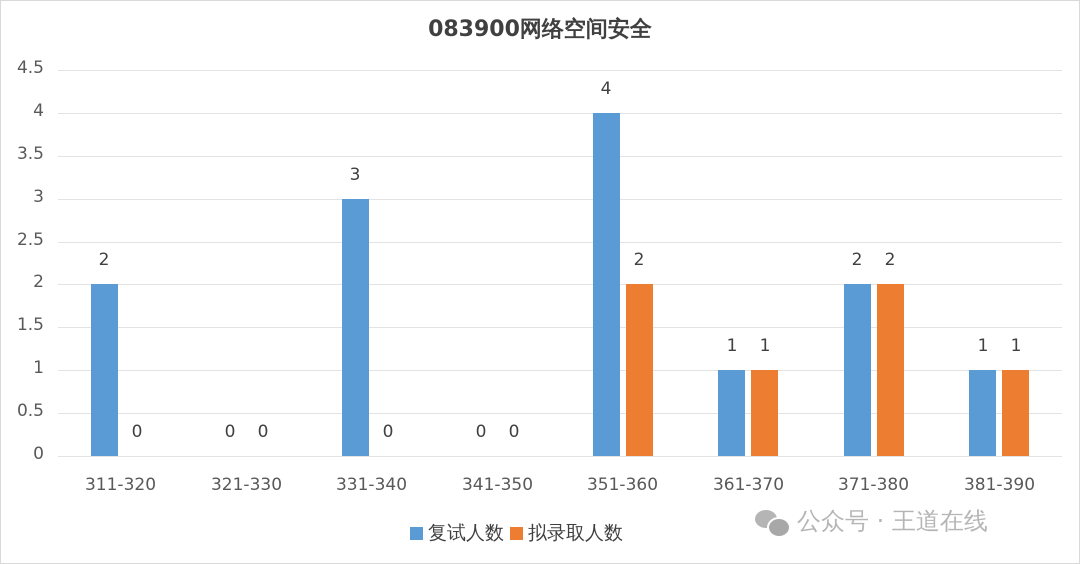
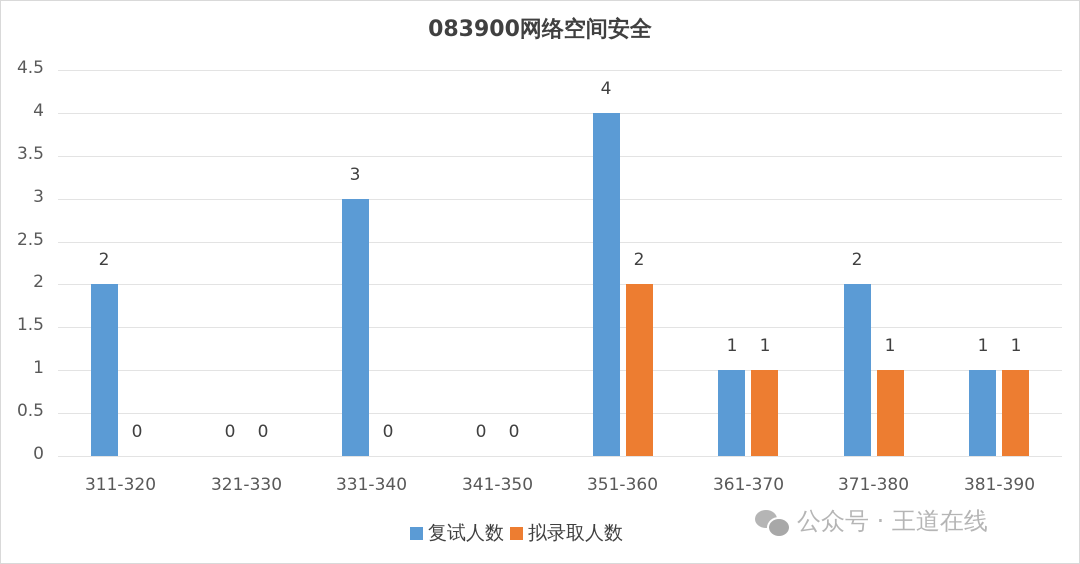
拟录取人数/371-380: 2 -> 1
